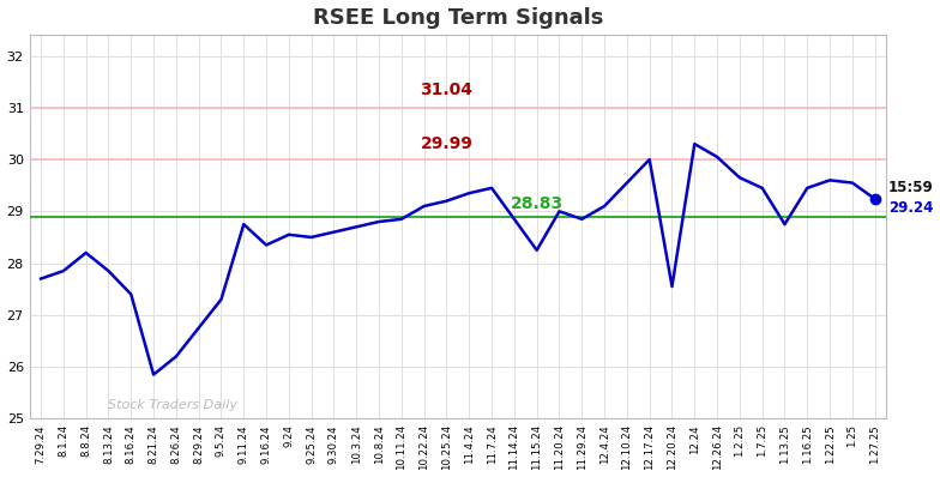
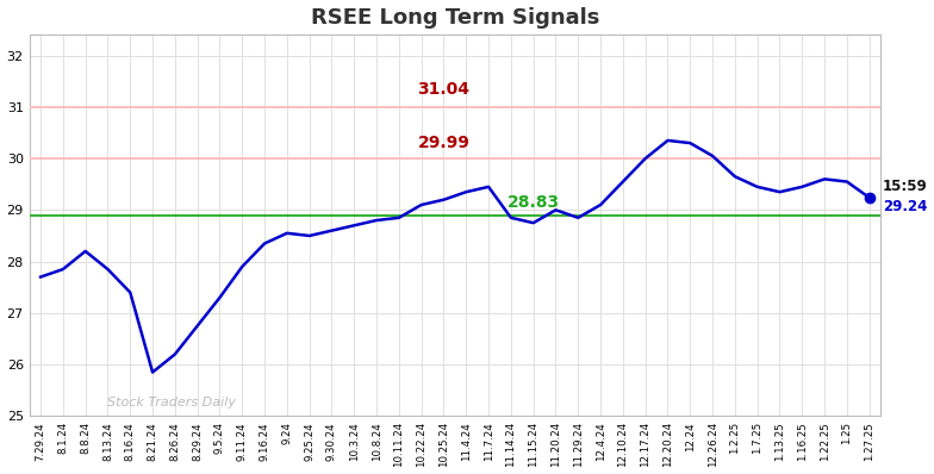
9.11.24: 28.75 -> 27.90
11.15.24: 28.25 -> 28.75
12.20.24: 27.55 -> 30.35
1.13.25: 28.75 -> 29.35
